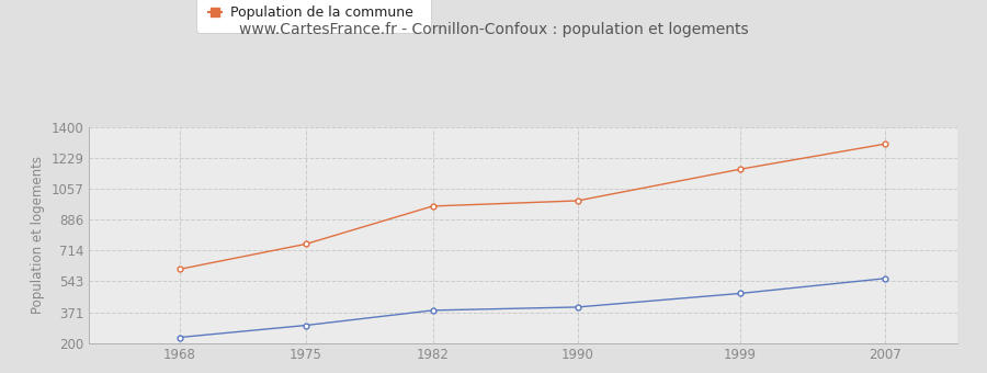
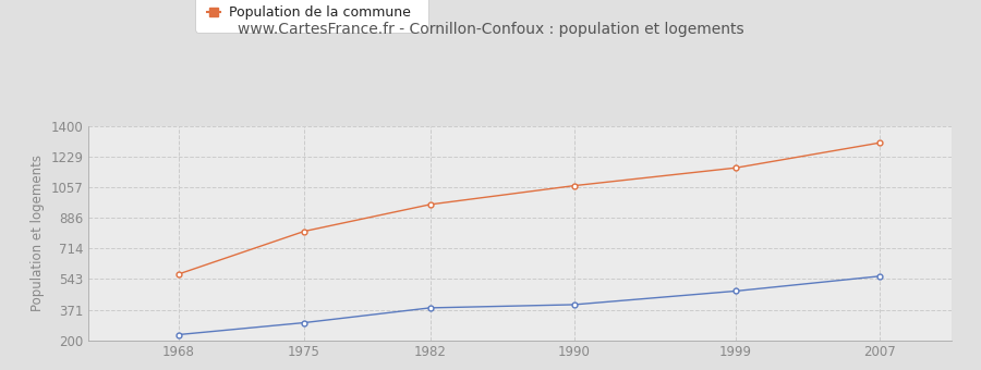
Population de la commune/1968: 610 -> 570
Population de la commune/1975: 750 -> 810
Population de la commune/1990: 990 -> 1060
